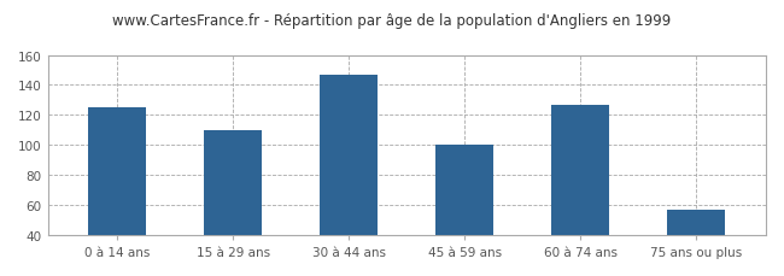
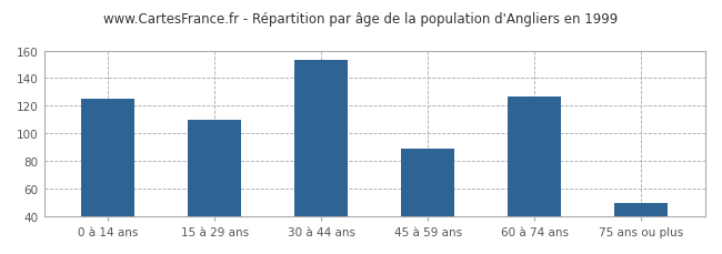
30 à 44 ans: 147 -> 153
45 à 59 ans: 100 -> 89
75 ans ou plus: 57 -> 50
